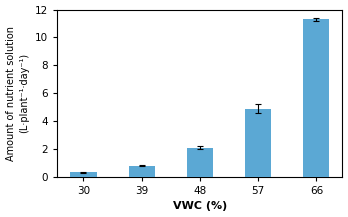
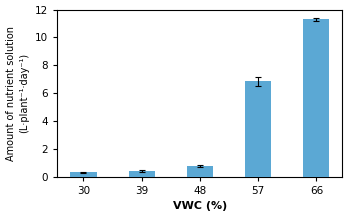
39: 0.8 -> 0.4
48: 2.1 -> 0.8
57: 4.9 -> 6.8
